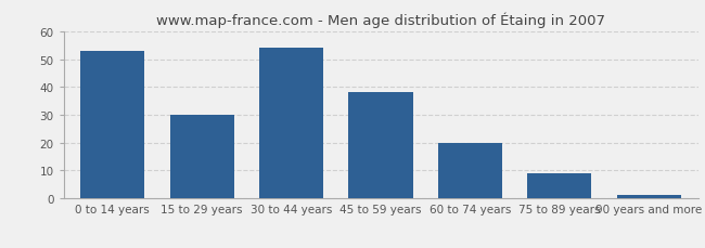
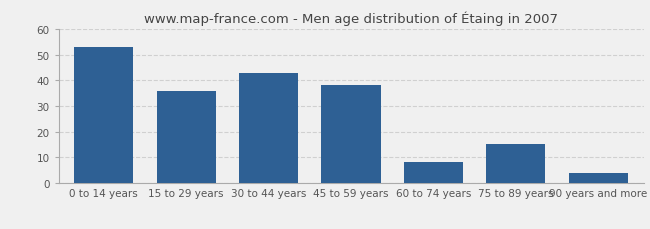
15 to 29 years: 30 -> 36
30 to 44 years: 54 -> 43
60 to 74 years: 20 -> 8
75 to 89 years: 9 -> 15
90 years and more: 1 -> 4
